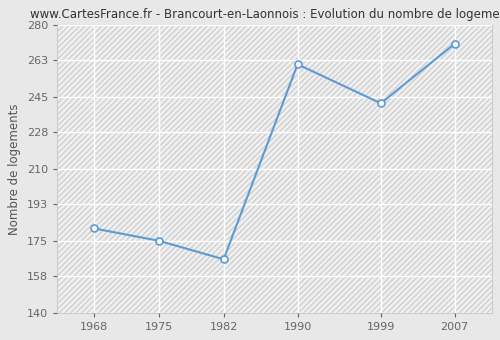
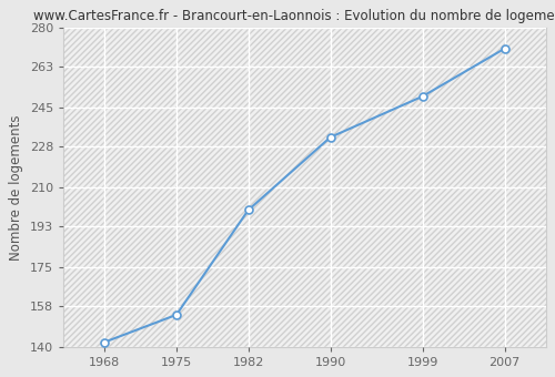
1968: 181 -> 142
1975: 175 -> 154
1982: 166 -> 200
1990: 261 -> 232
1999: 242 -> 250
